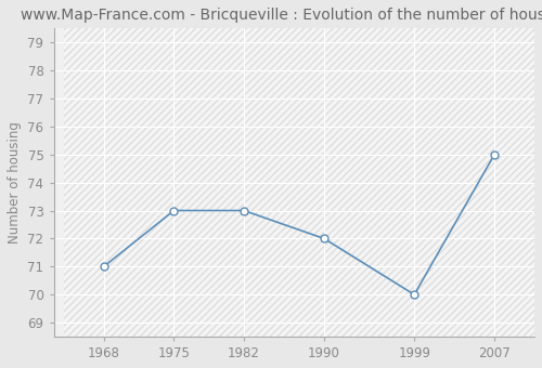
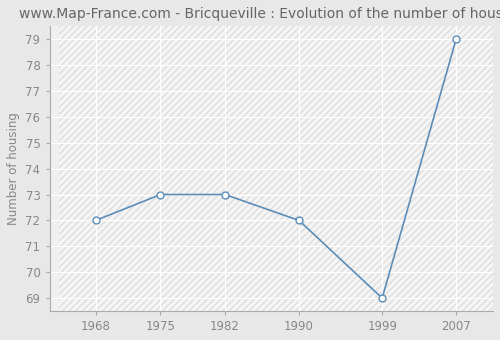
1968: 71 -> 72
1999: 70 -> 69
2007: 75 -> 79
